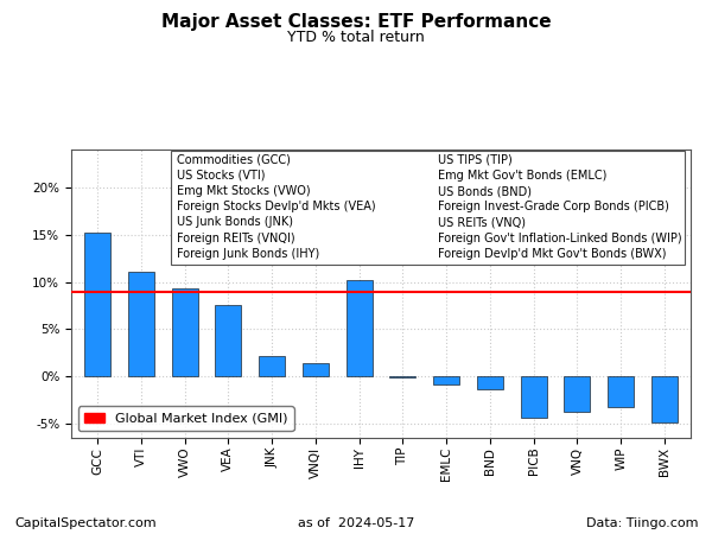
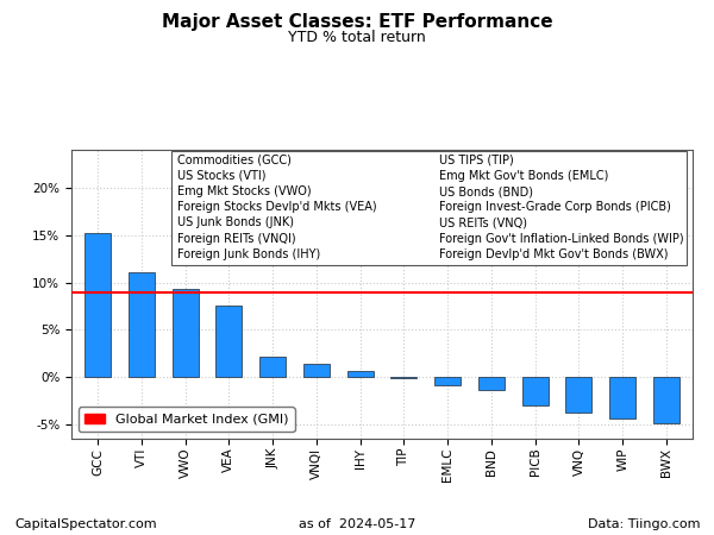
IHY: 10.2% -> 0.6%
PICB: -4.4% -> -3.0%
WIP: -3.2% -> -4.4%
